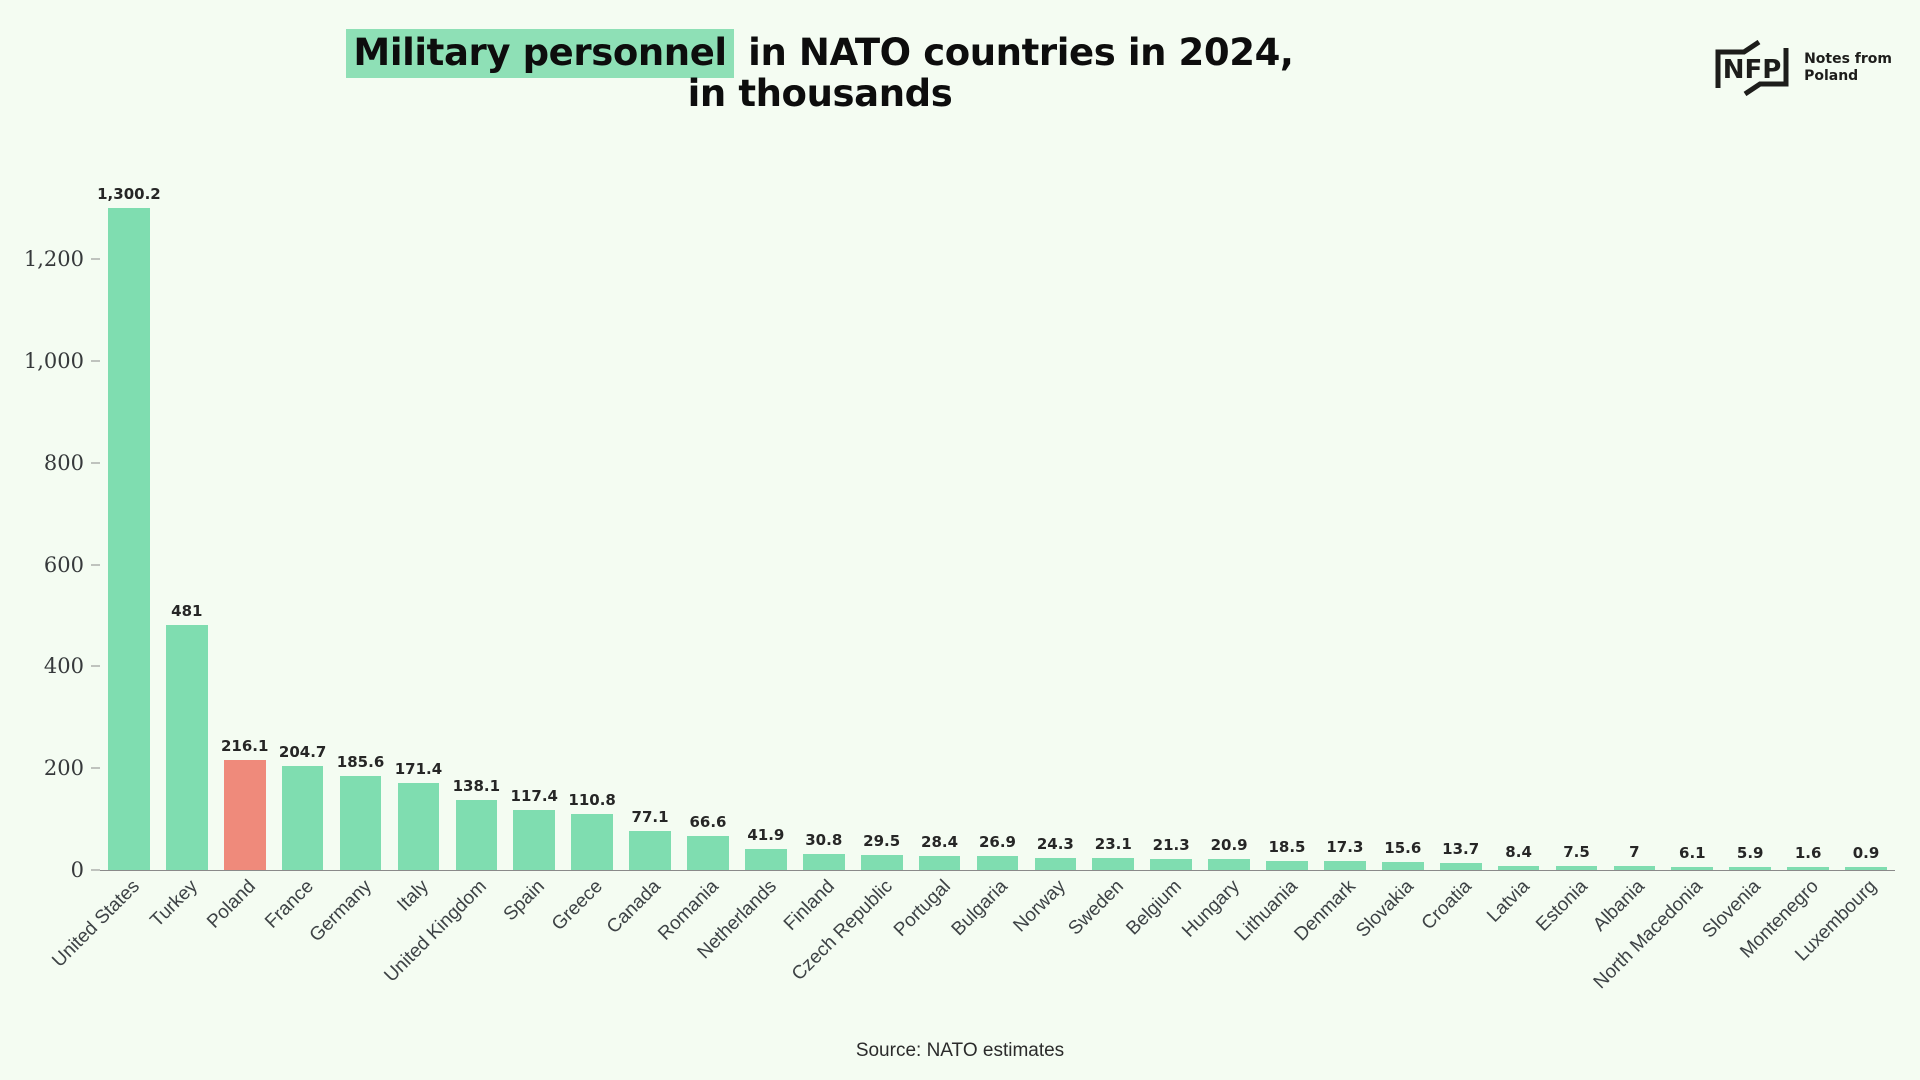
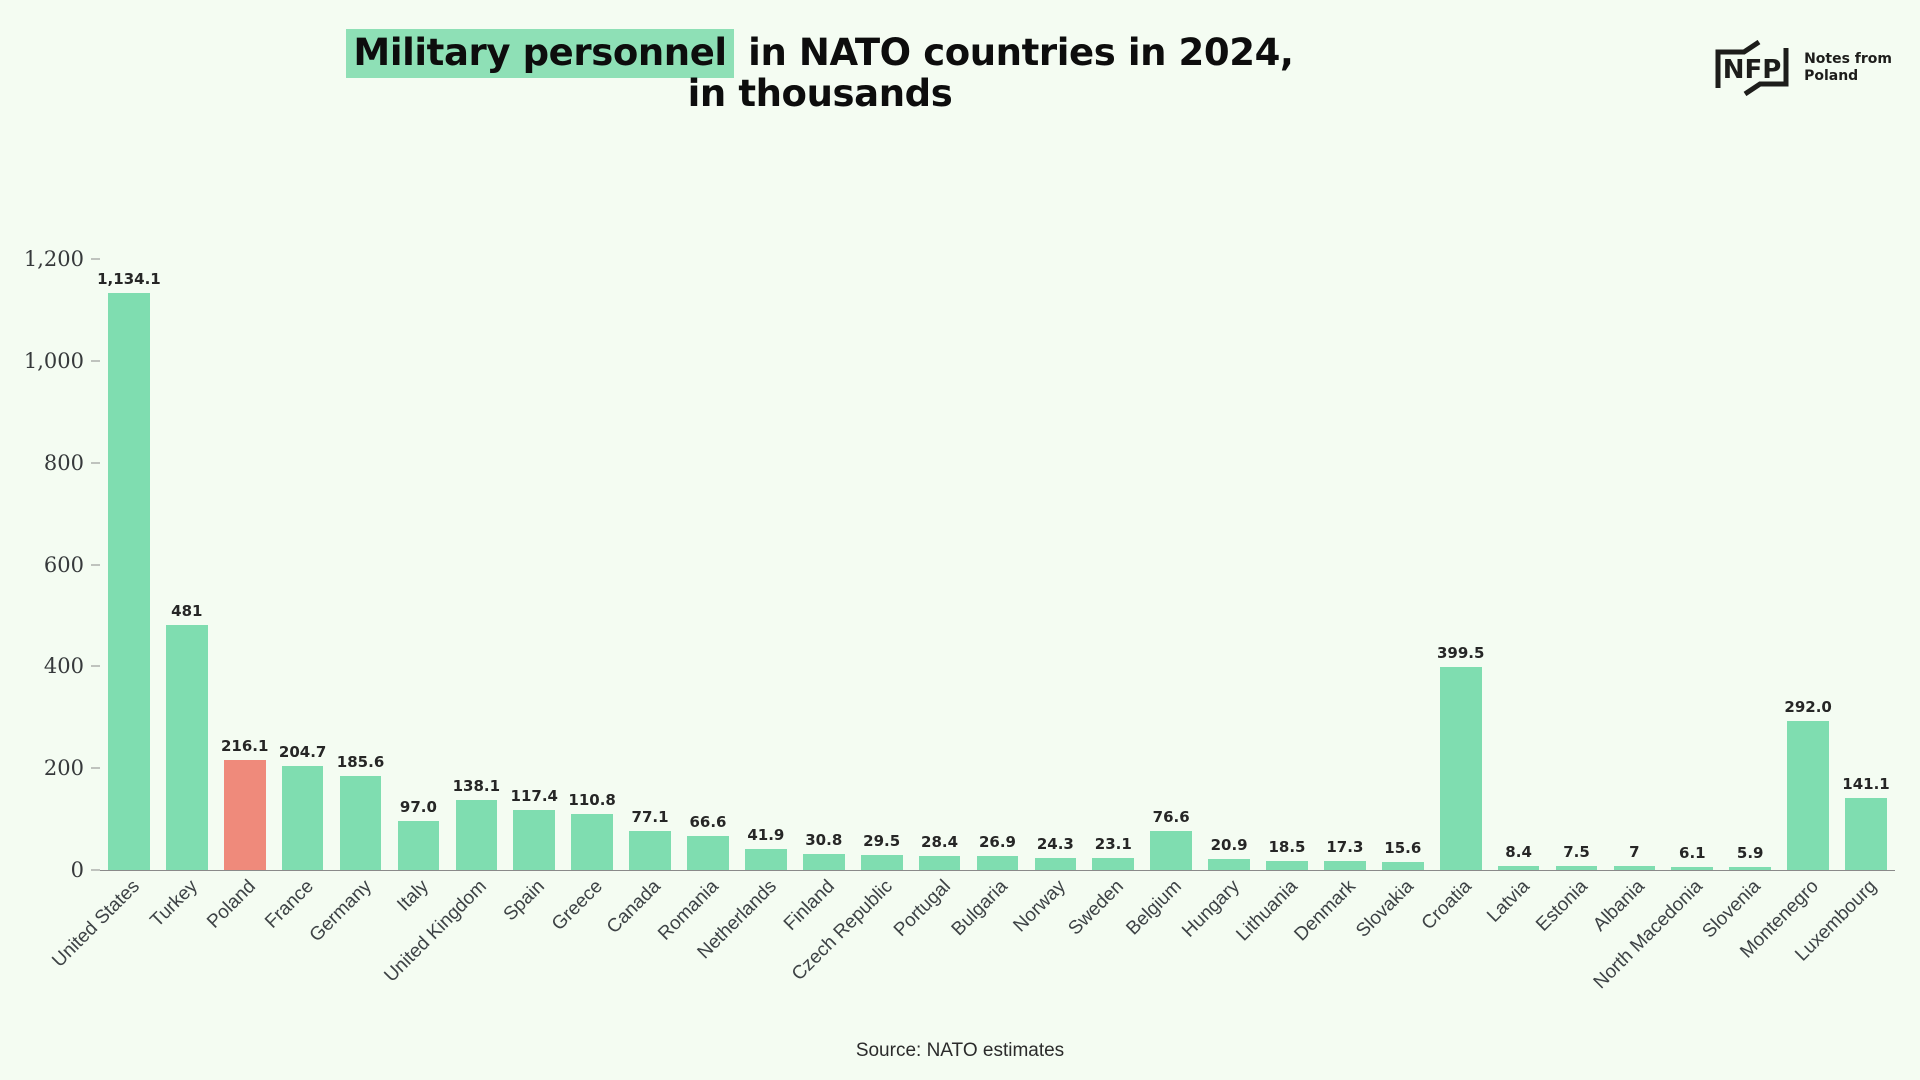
United States: 1,300.2 -> 1,134.1
Italy: 171.4 -> 97.0
Belgium: 21.3 -> 76.6
Croatia: 13.7 -> 399.5
Montenegro: 1.6 -> 292.0
Luxembourg: 0.9 -> 141.1
